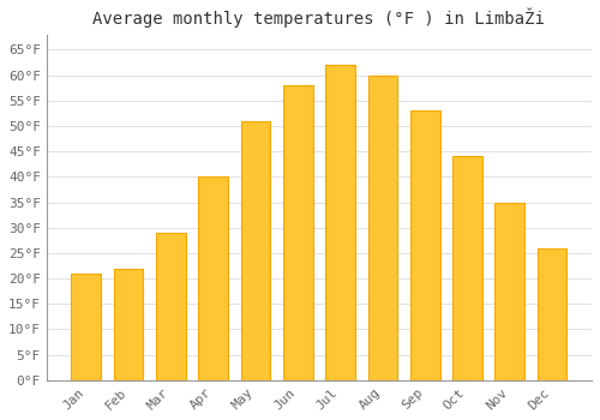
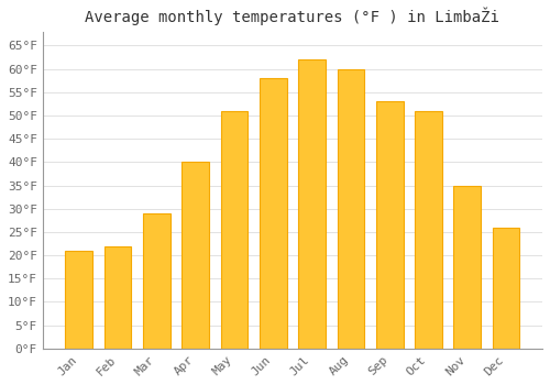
Oct: 44°F -> 51°F
